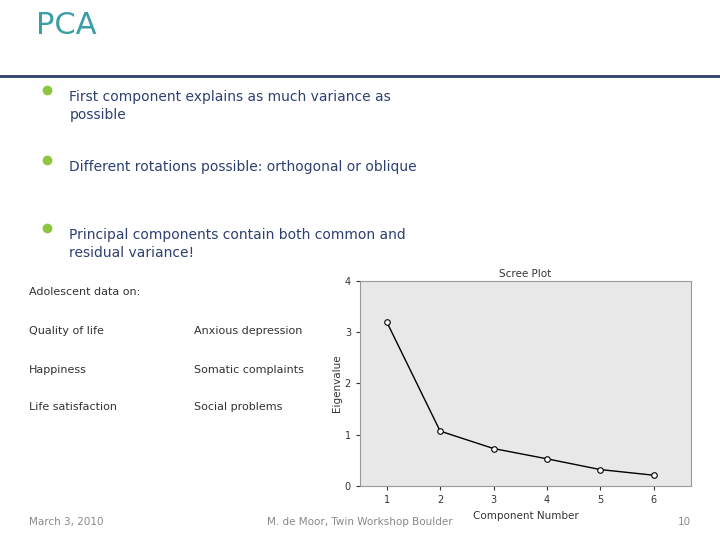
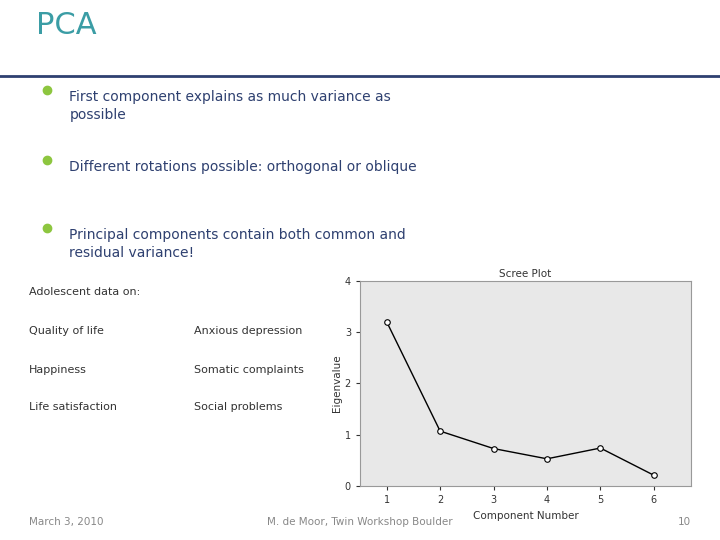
5: 0.32 -> 0.74
